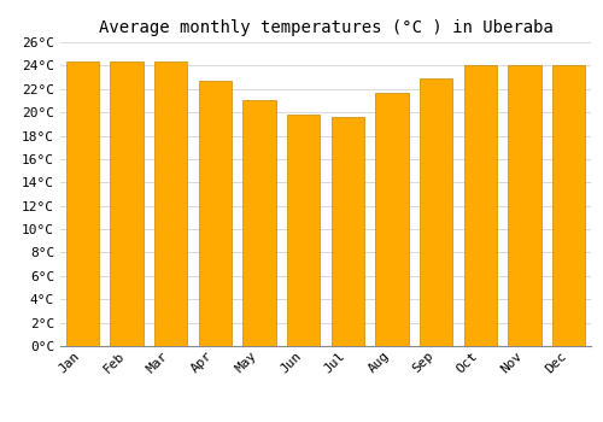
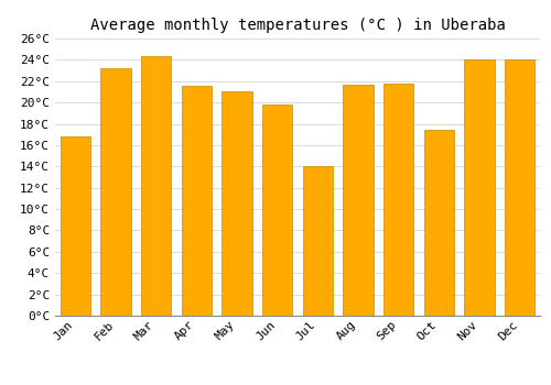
Jan: 24.3°C -> 16.8°C
Feb: 24.4°C -> 23.2°C
Apr: 22.7°C -> 21.6°C
Jul: 19.6°C -> 14.0°C
Sep: 22.9°C -> 21.8°C
Oct: 24.0°C -> 17.4°C
